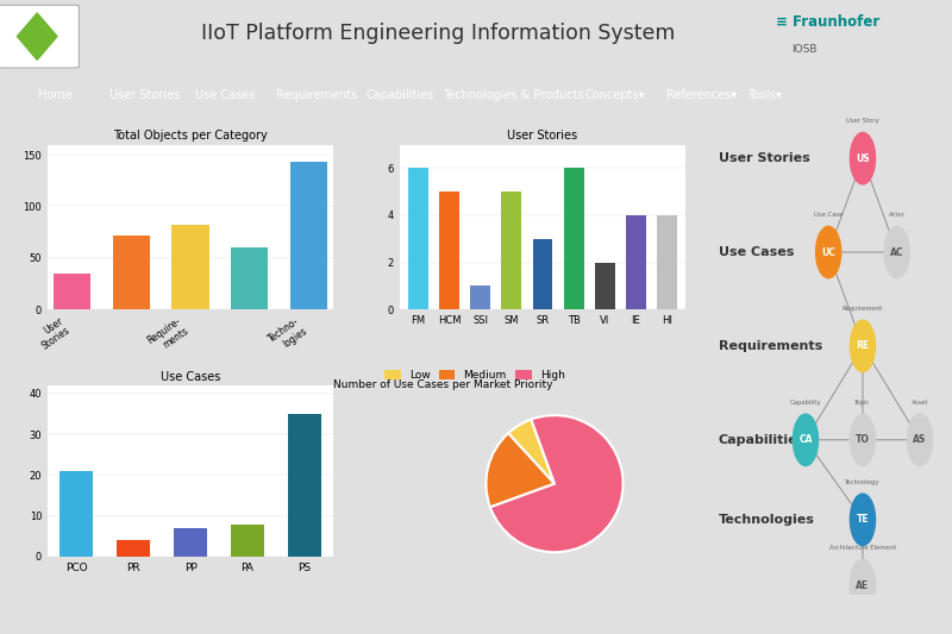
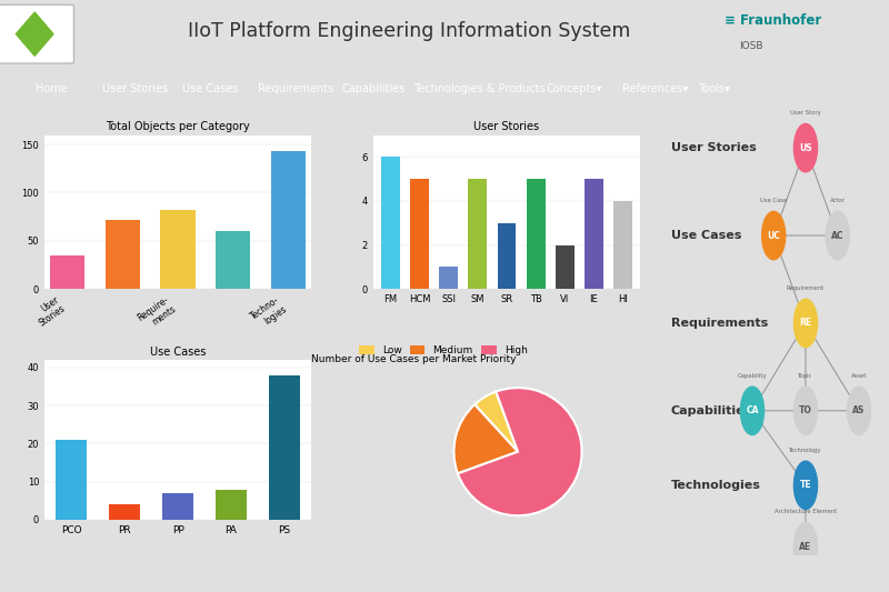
User Stories/TB: 6 -> 5
User Stories/IE: 4 -> 5
Use Cases/PS: 35 -> 38
